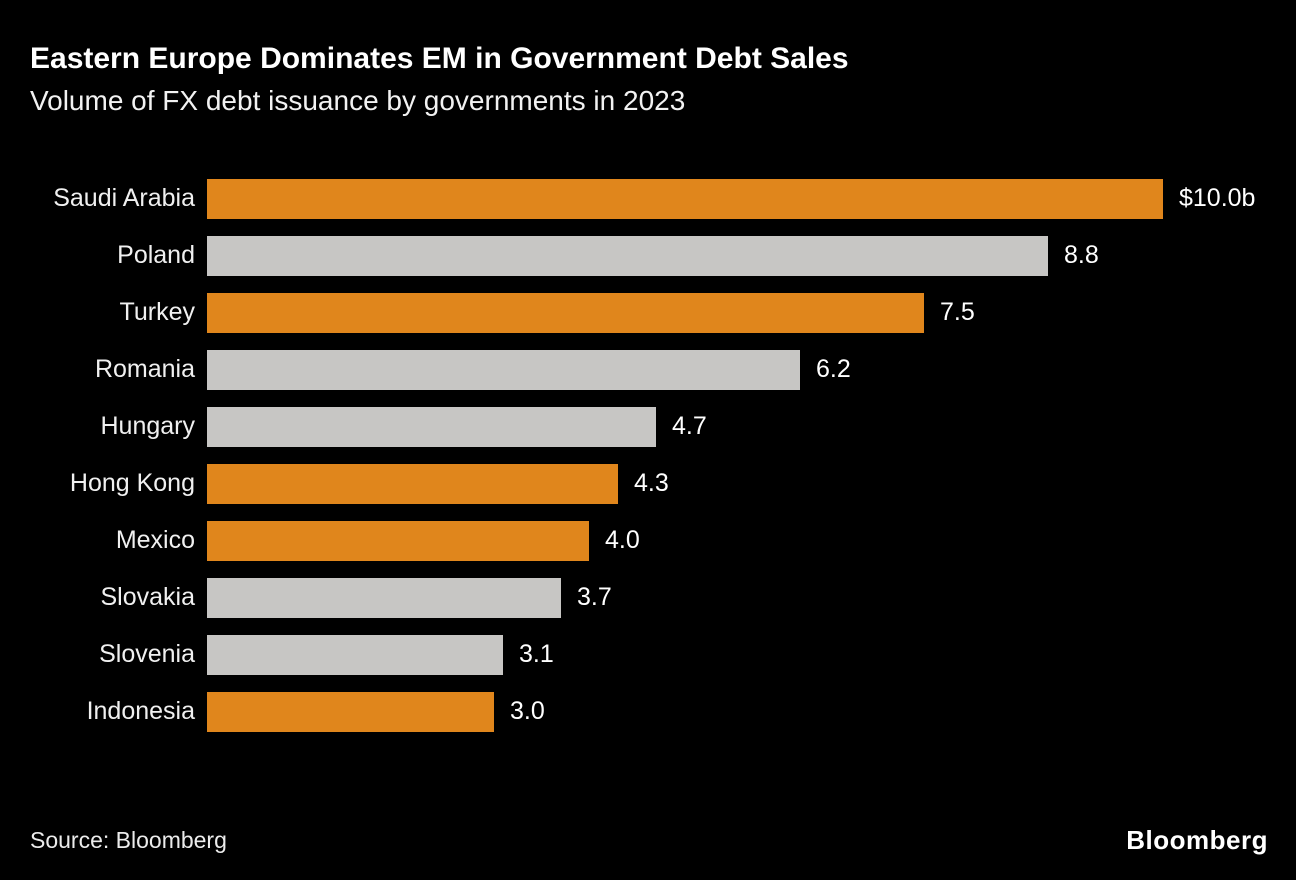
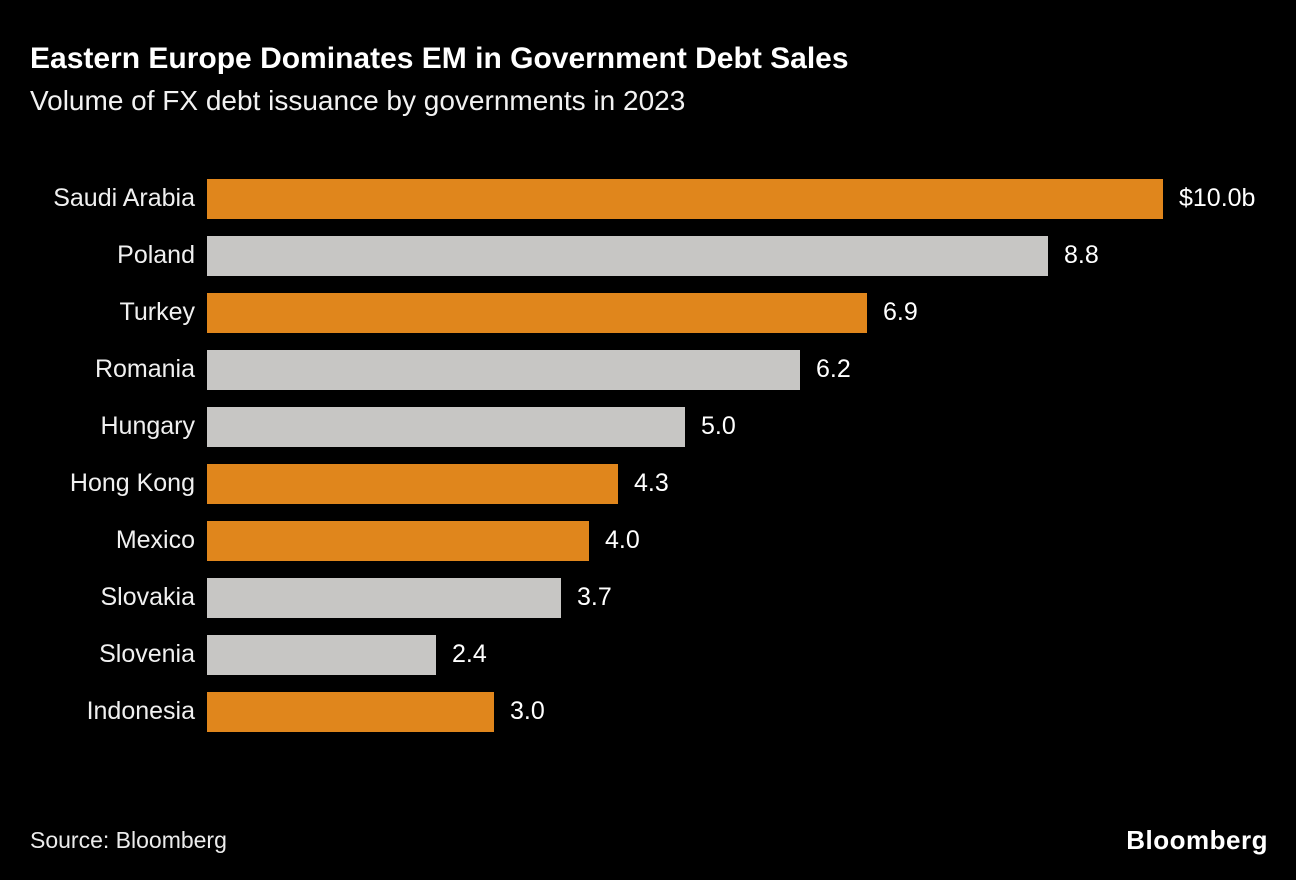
Turkey: 7.5 -> 6.9
Hungary: 4.7 -> 5.0
Slovenia: 3.1 -> 2.4
